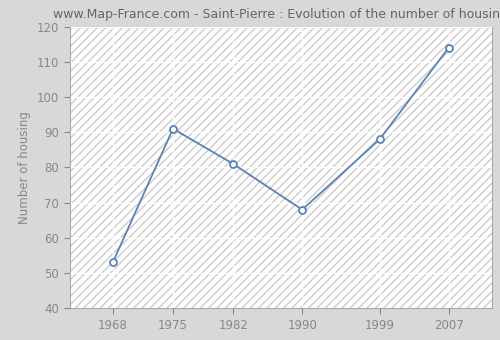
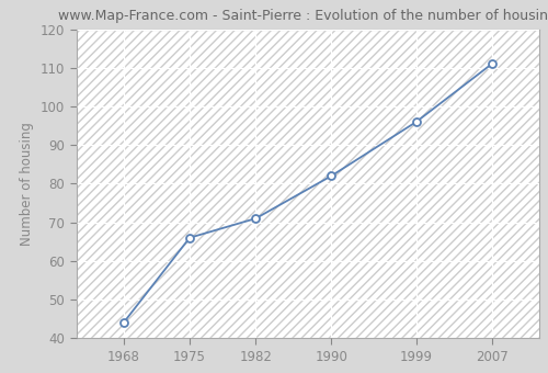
1968: 53 -> 44
1975: 91 -> 66
1982: 81 -> 71
1990: 68 -> 82
1999: 88 -> 96
2007: 114 -> 111
